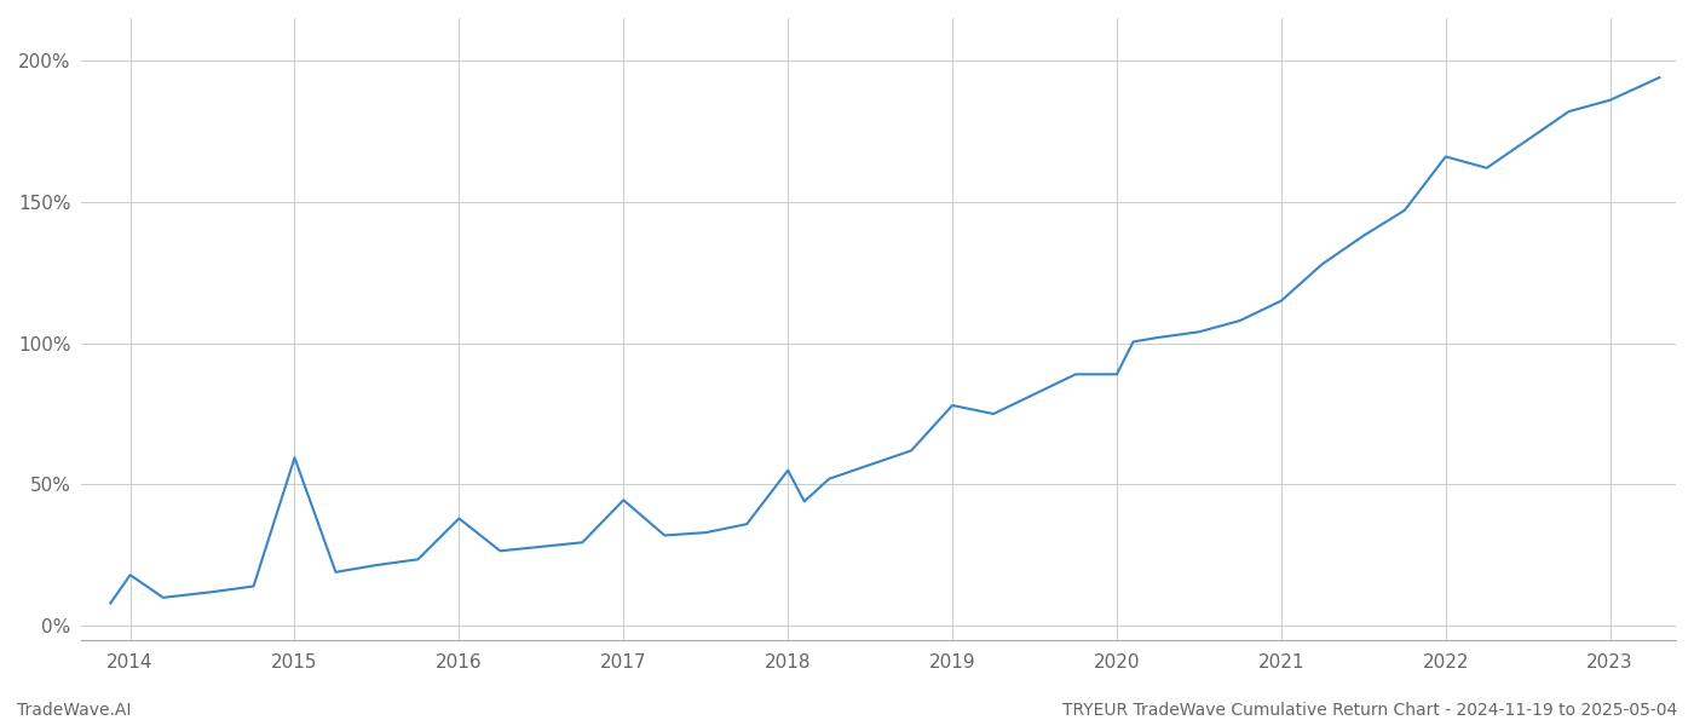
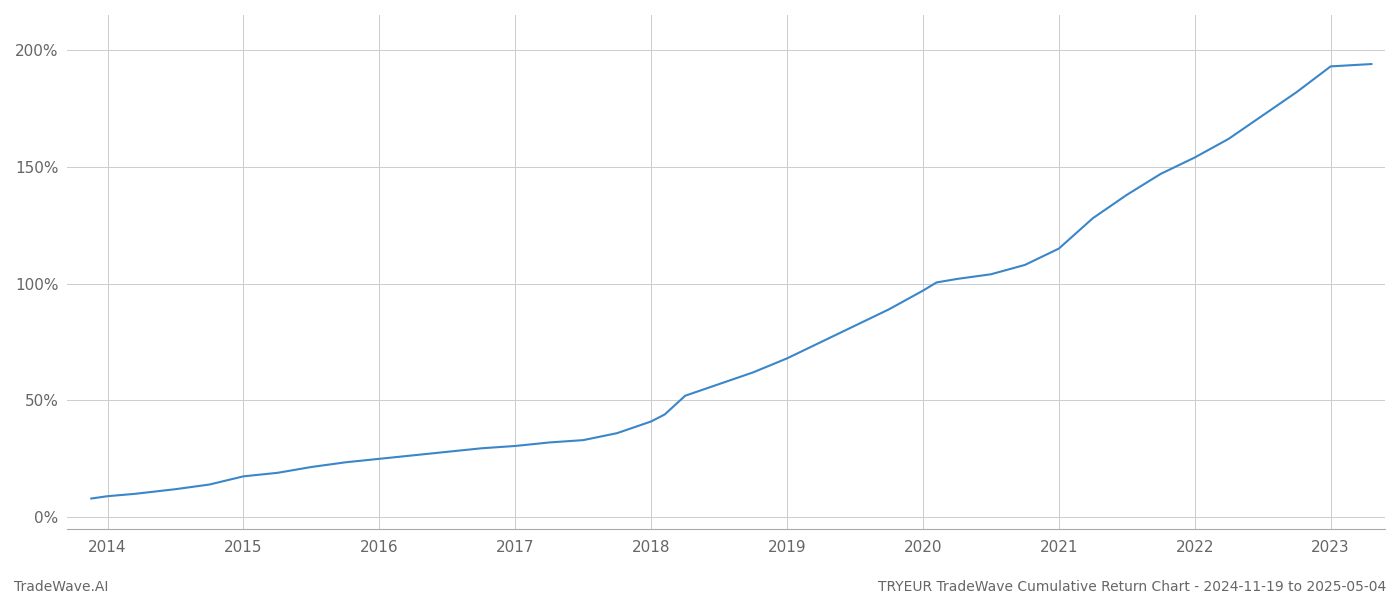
2014: 18.0% -> 9.0%
2015: 59.5% -> 17.5%
2016: 38.0% -> 25.0%
2017: 44.5% -> 30.5%
2018: 55.0% -> 41.0%
2019: 78.0% -> 68.0%
2020: 89.0% -> 97.0%
2022: 166.0% -> 154.0%
2023: 186.0% -> 193.0%
